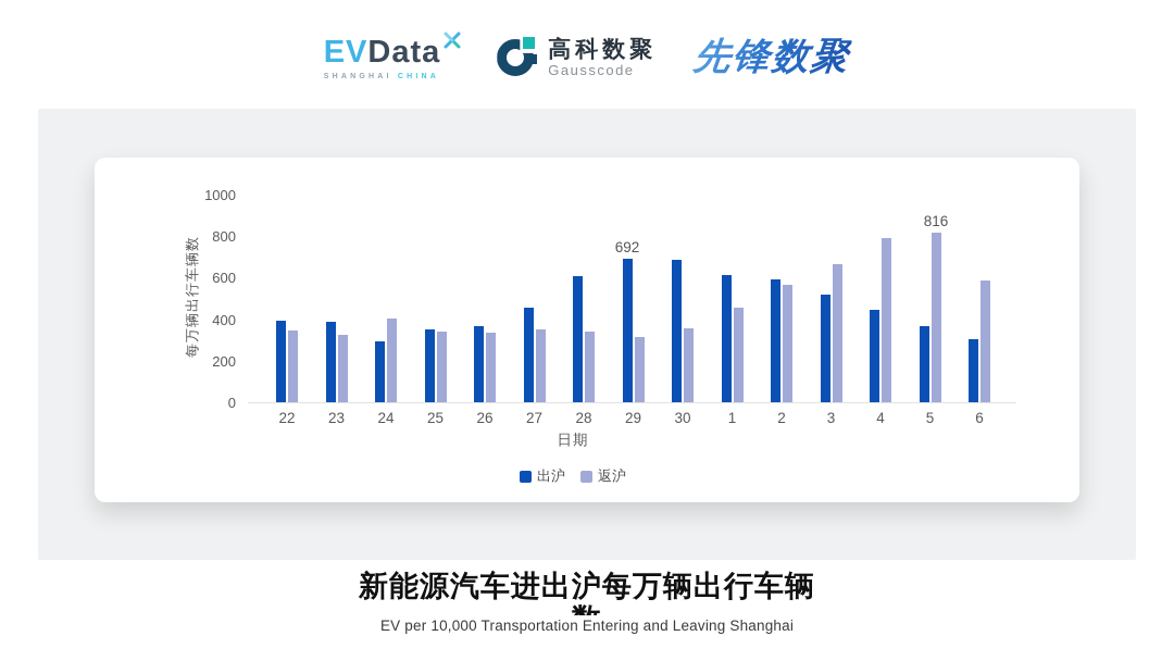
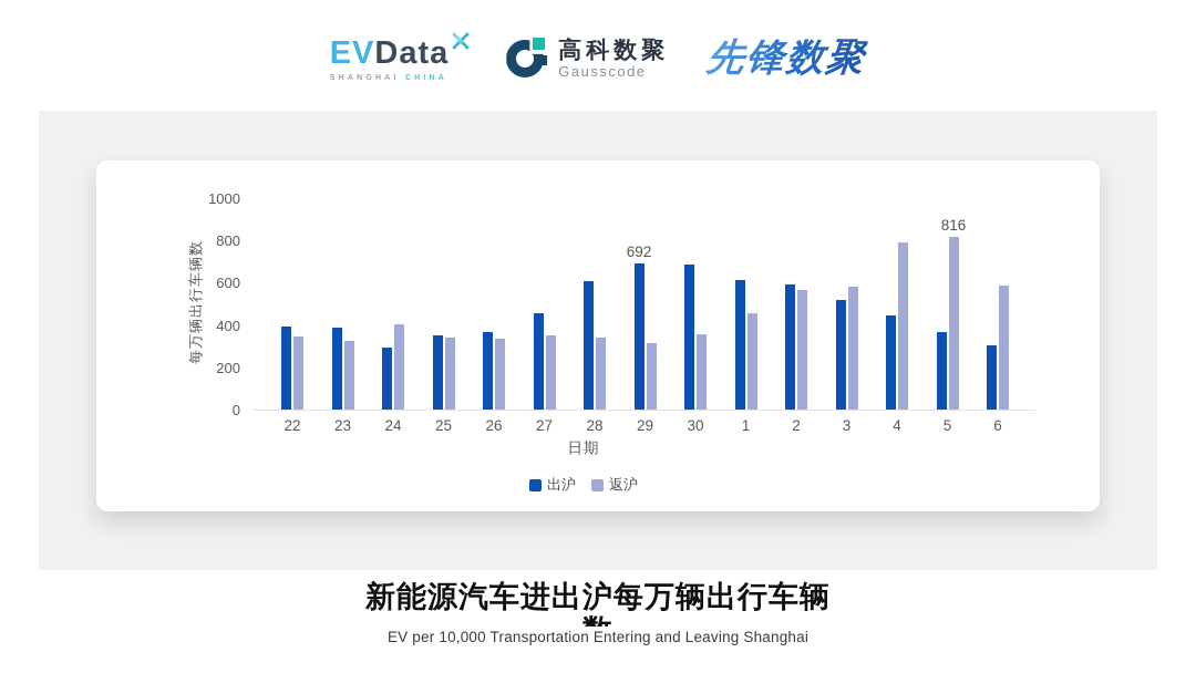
返沪/3: 660 -> 580
